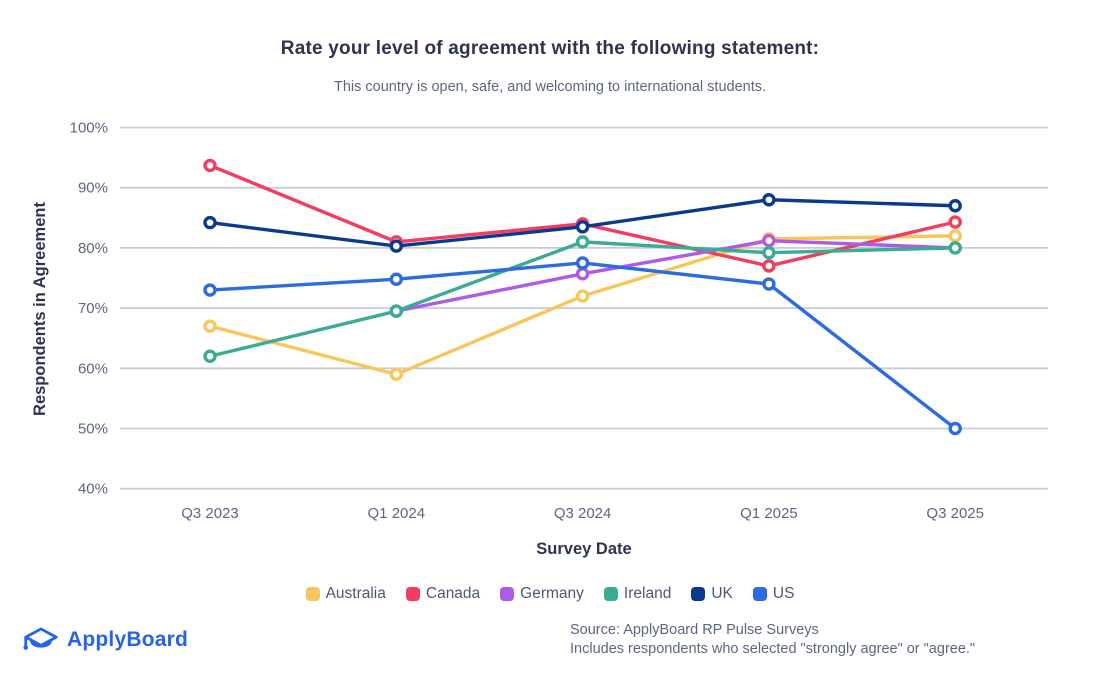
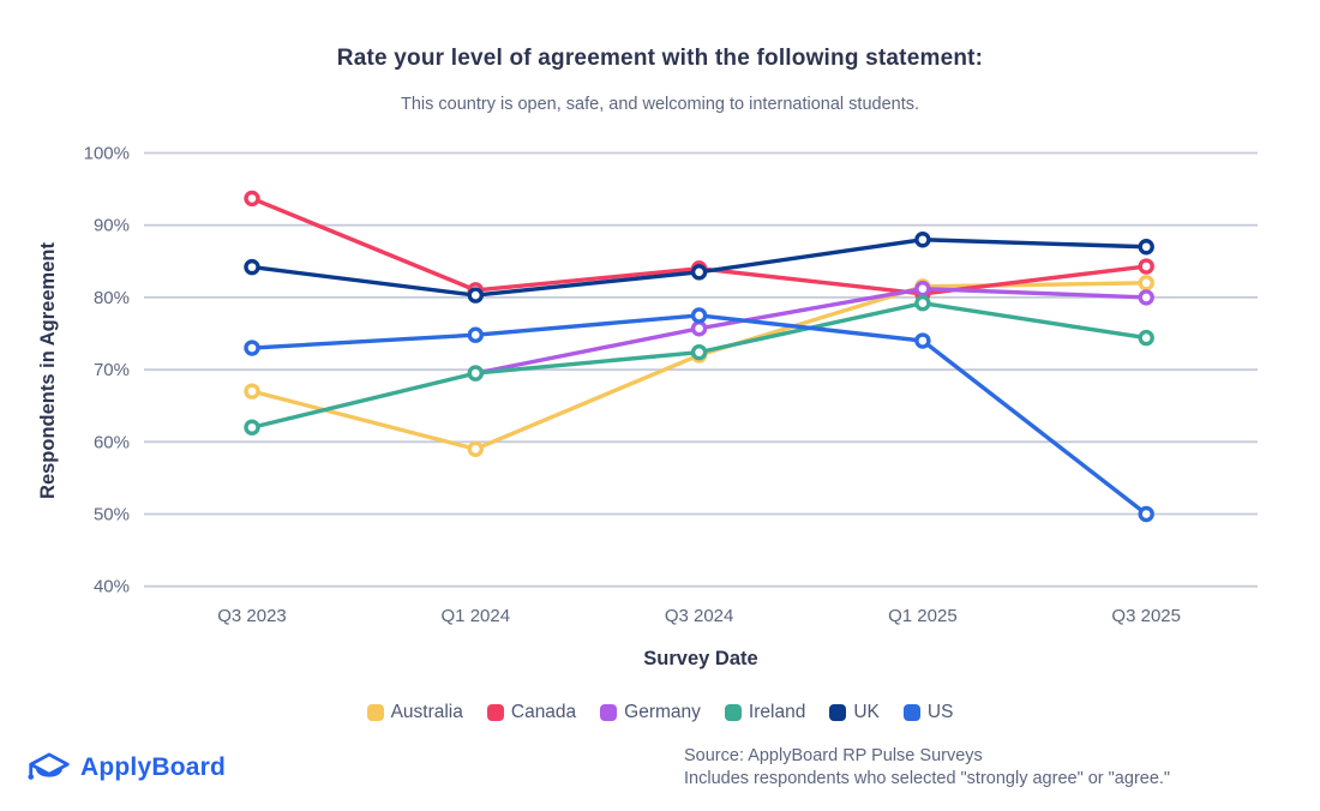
Ireland/Q3 2024: 81% -> 72%
Canada/Q1 2025: 77% -> 80%
Ireland/Q3 2025: 80% -> 74%
